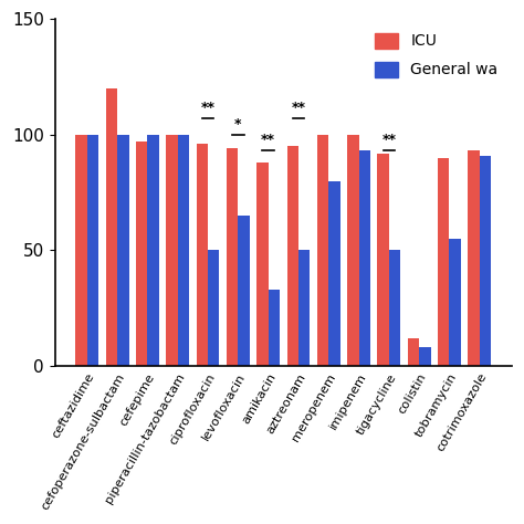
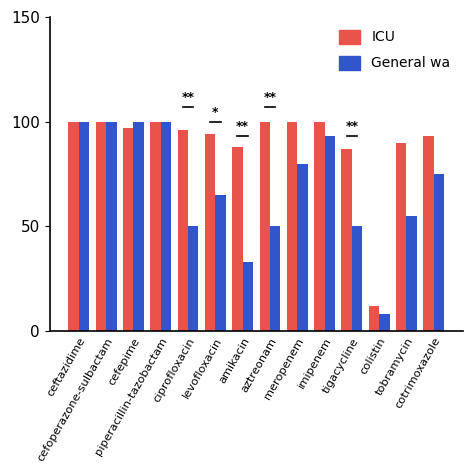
ICU/cefoperazone-sulbactam: 120 -> 100
ICU/aztreonam: 95 -> 100
ICU/tigacycline: 92 -> 87
General wa/cotrimoxazole: 91 -> 75
